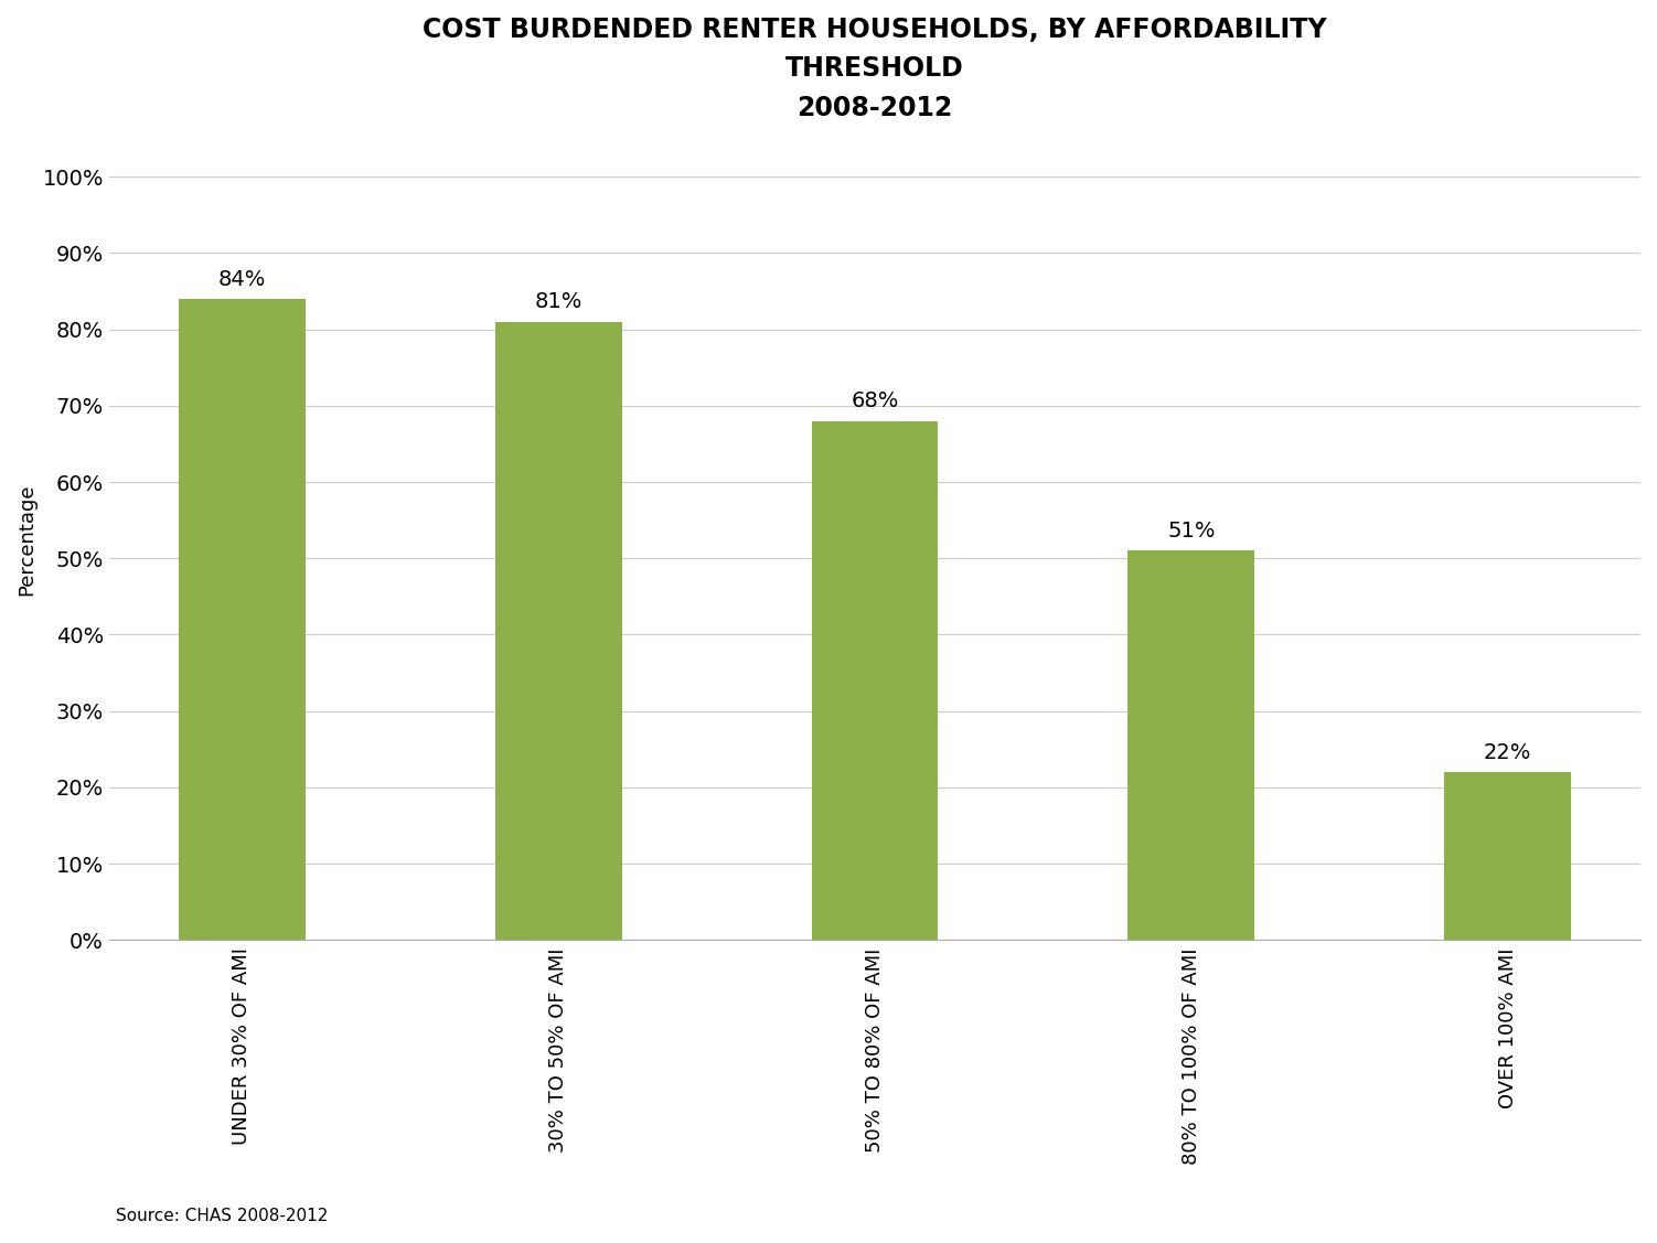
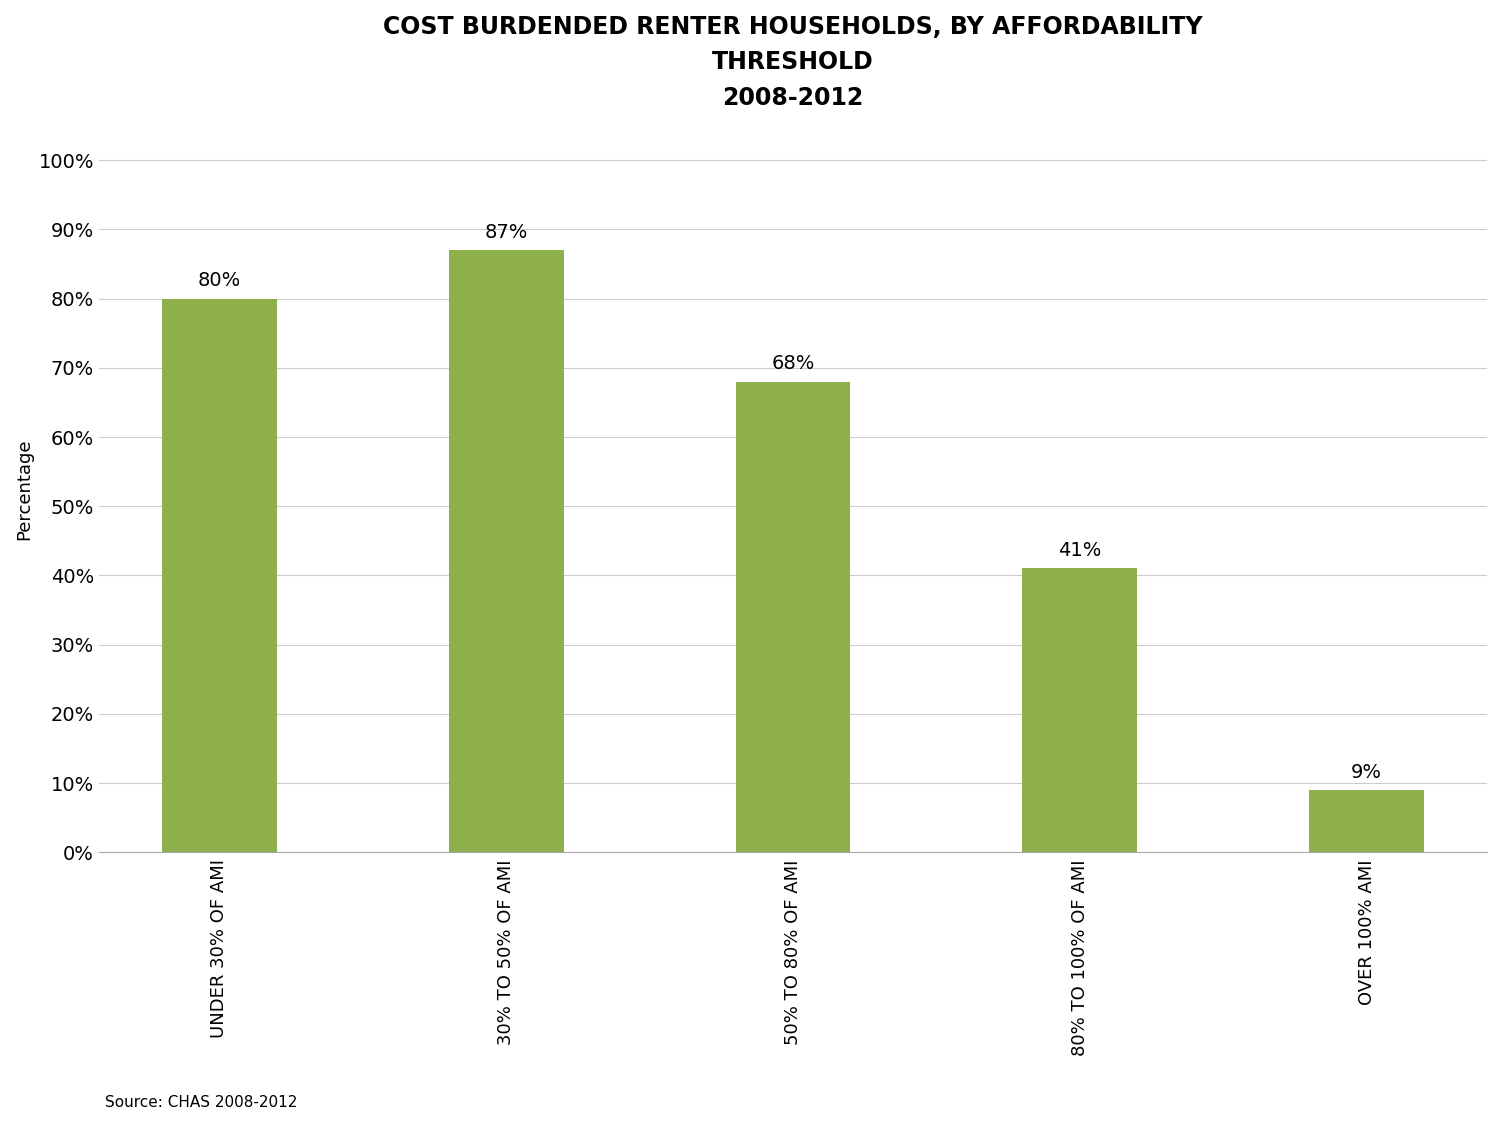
UNDER 30% OF AMI: 84% -> 80%
30% TO 50% OF AMI: 81% -> 87%
80% TO 100% OF AMI: 51% -> 41%
OVER 100% AMI: 22% -> 9%
